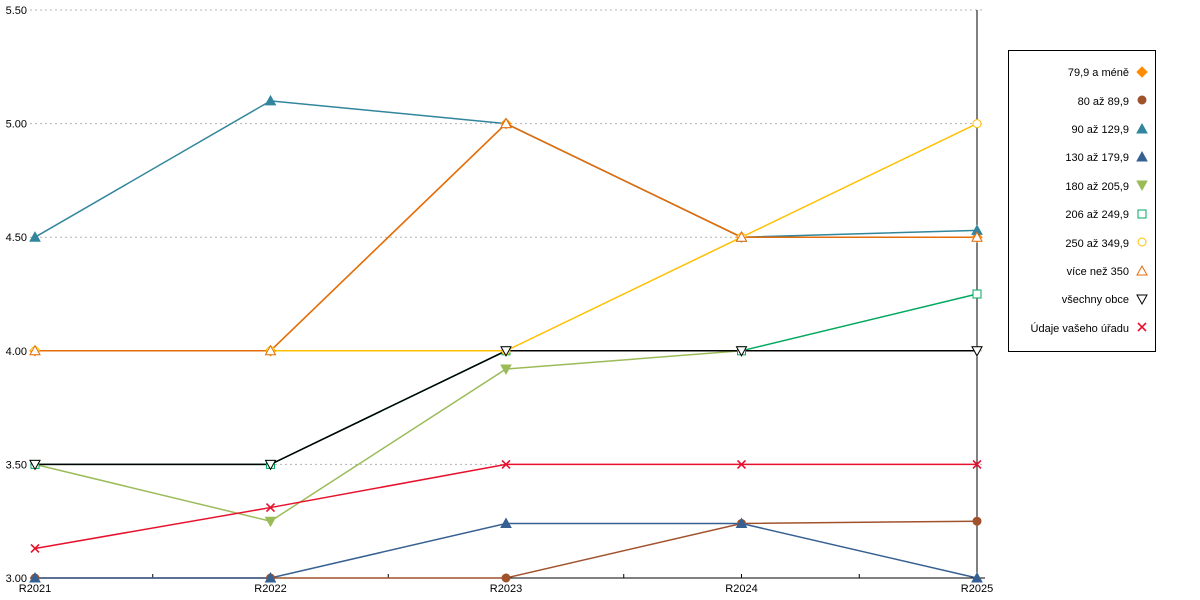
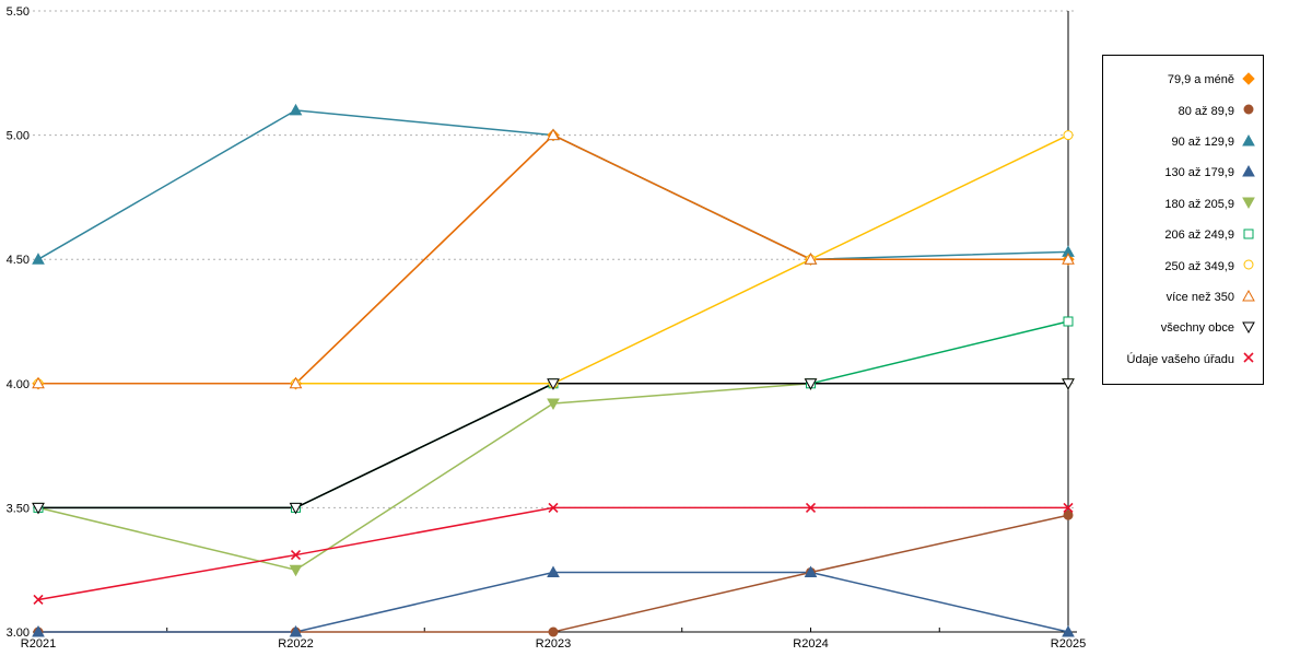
80 až 89,9/R2025: 3.25 -> 3.47
